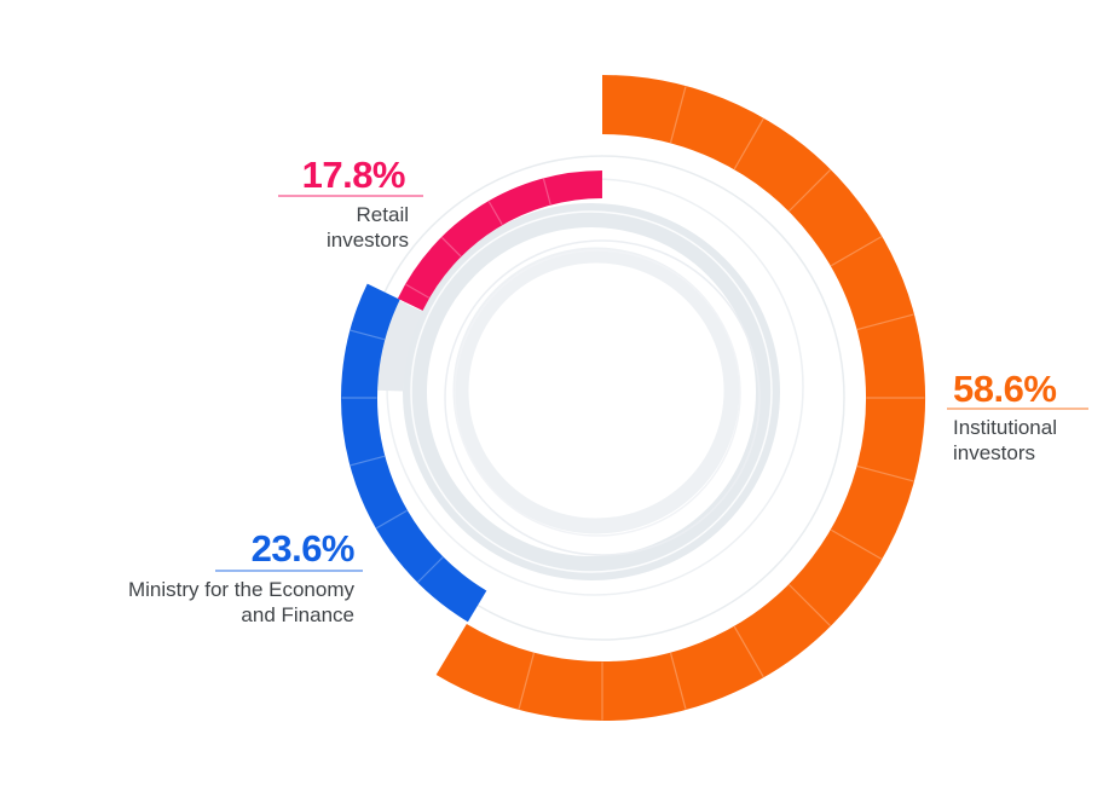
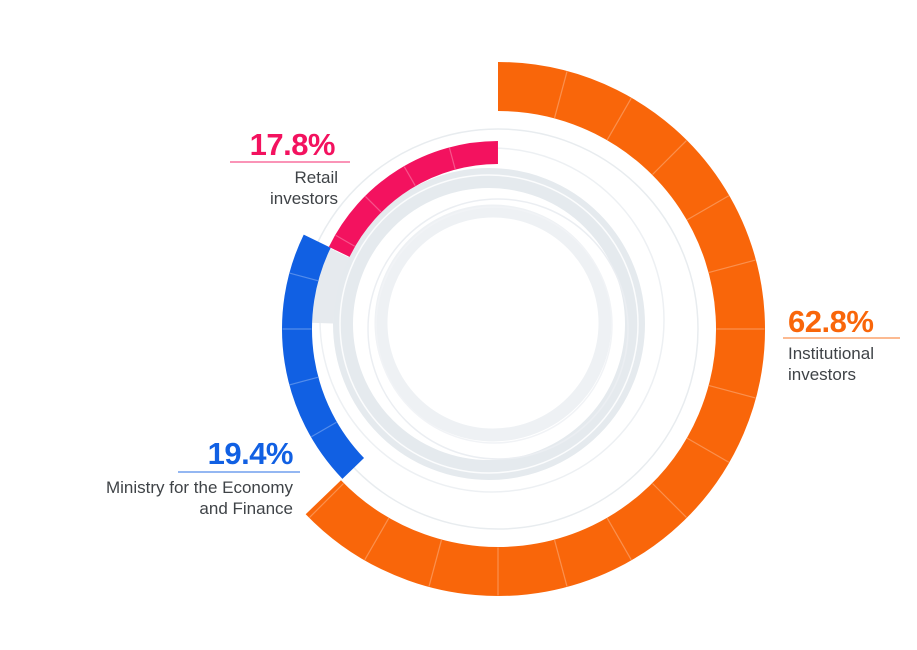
Institutional investors: 58.6% -> 62.8%
Ministry for the Economy and Finance: 23.6% -> 19.4%
